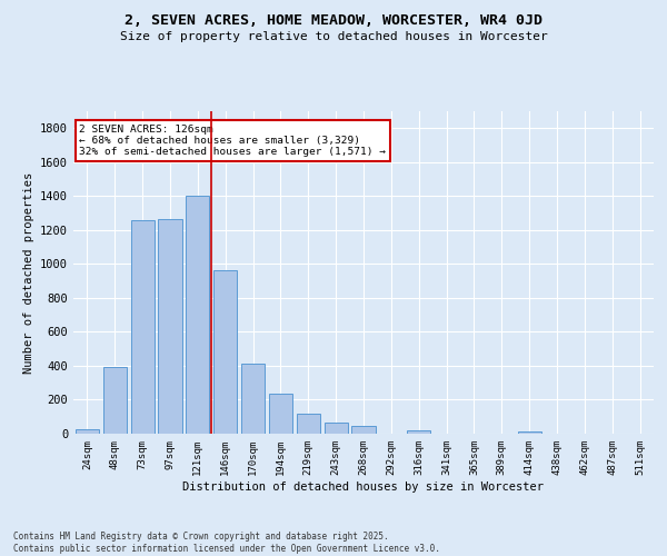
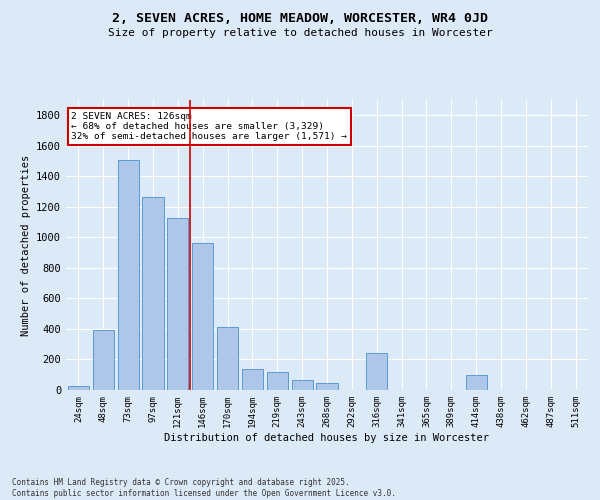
73sqm: 1260 -> 1510
121sqm: 1400 -> 1130
194sqm: 240 -> 140
316sqm: 20 -> 240
414sqm: 20 -> 100
